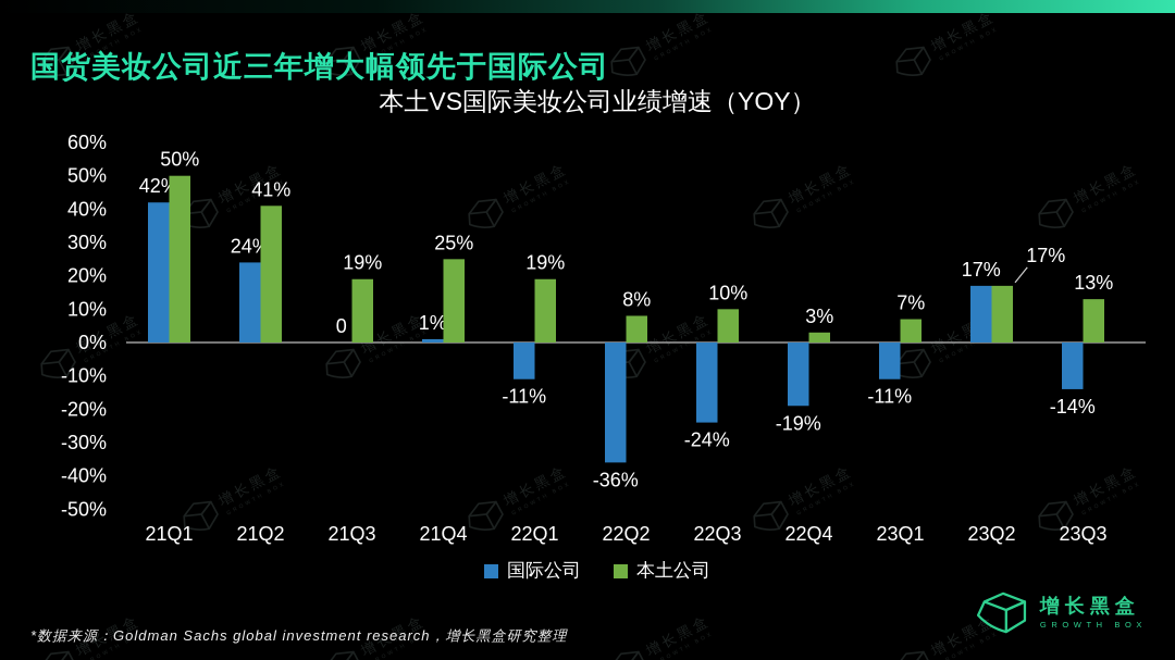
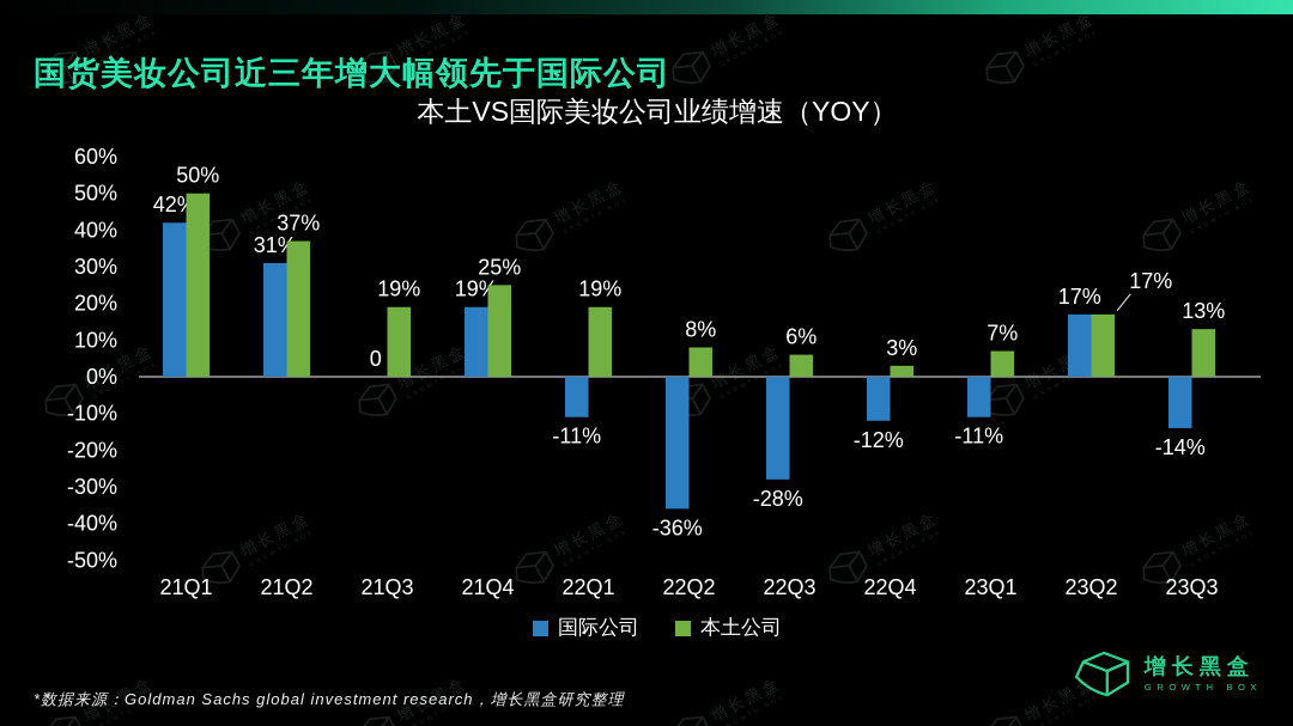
国际公司/21Q2: 24% -> 31%
本土公司/21Q2: 41% -> 37%
国际公司/21Q4: 1% -> 19%
国际公司/22Q3: -24% -> -28%
本土公司/22Q3: 10% -> 6%
国际公司/22Q4: -19% -> -12%
